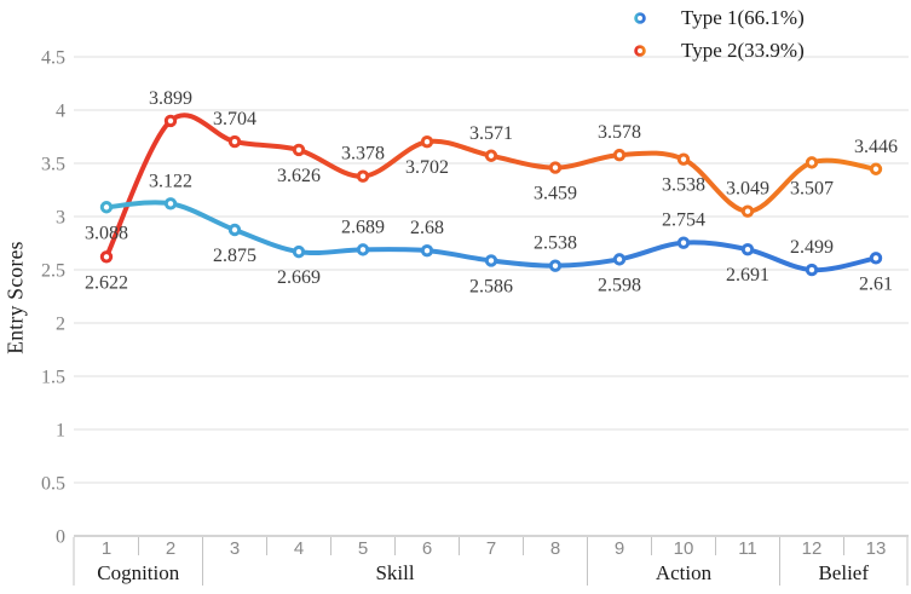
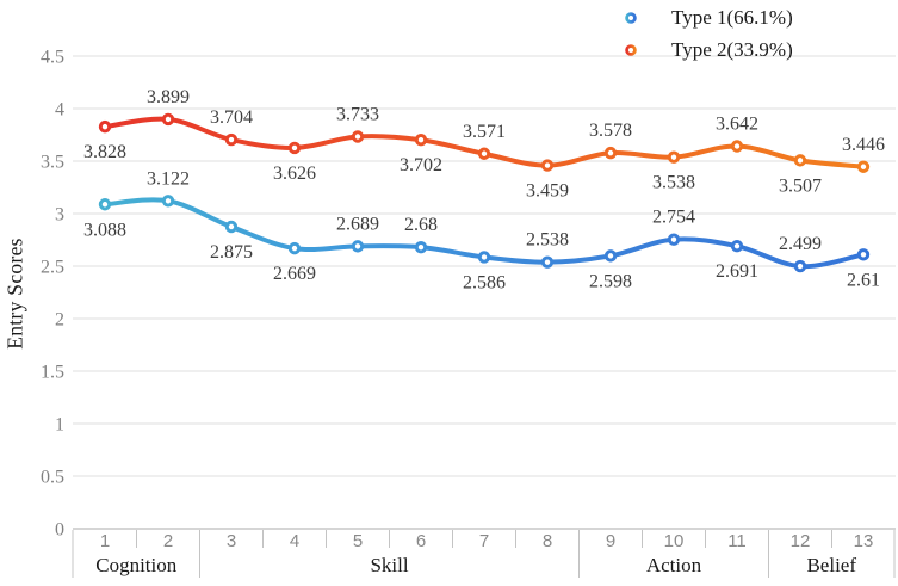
Type 2(33.9%)/1: 2.622 -> 3.828
Type 2(33.9%)/5: 3.378 -> 3.733
Type 2(33.9%)/11: 3.049 -> 3.642
